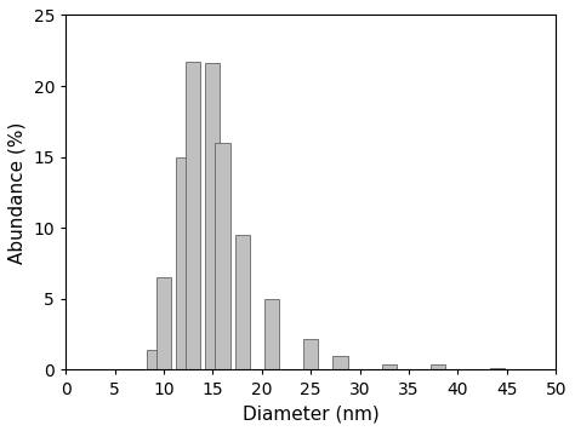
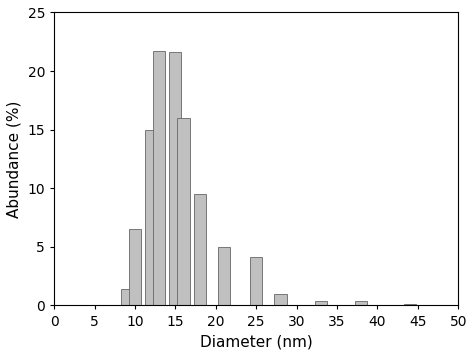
25: 2.2 -> 4.1
